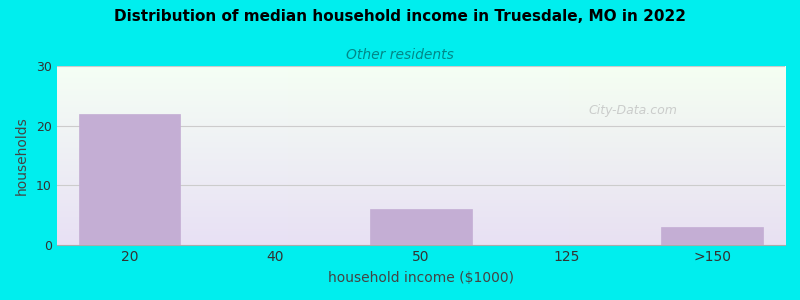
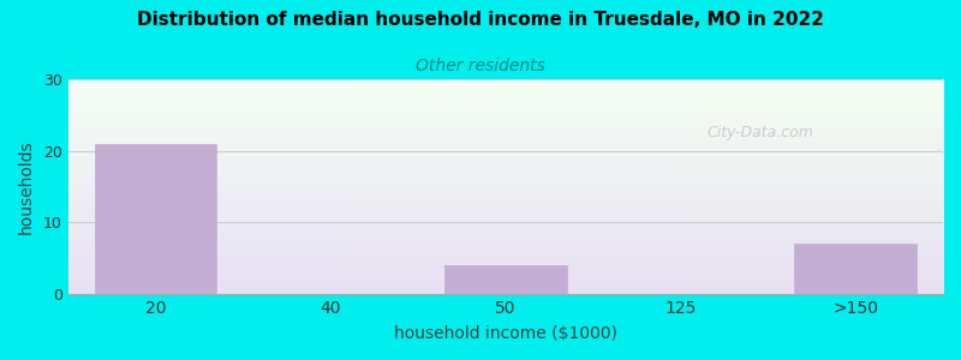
20: 22 -> 21
50: 6 -> 4
>150: 3 -> 7
